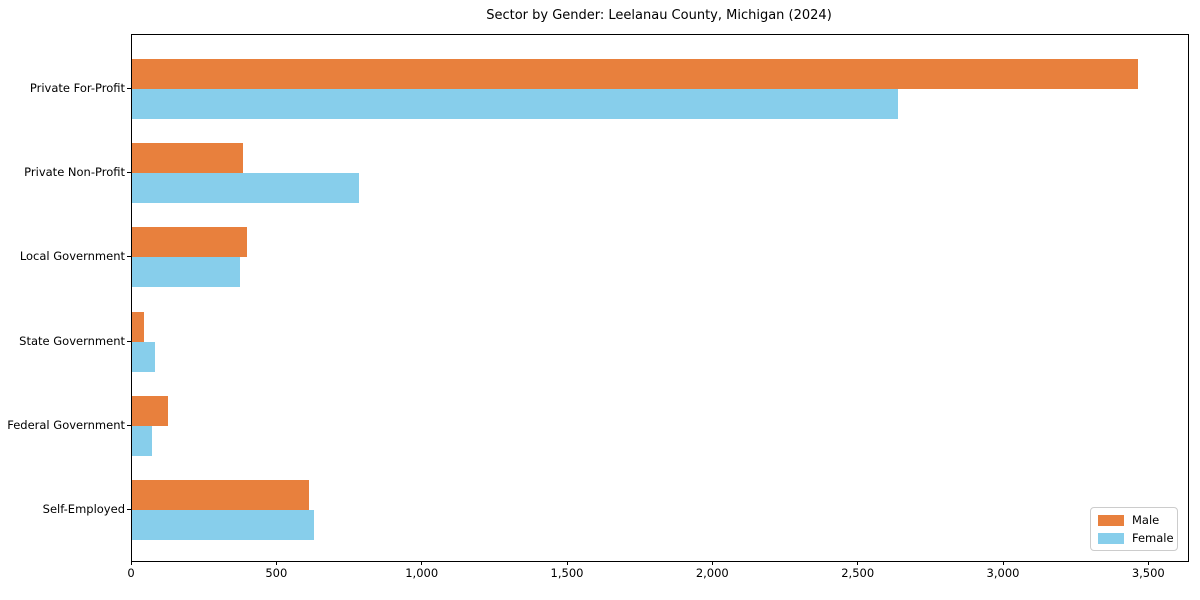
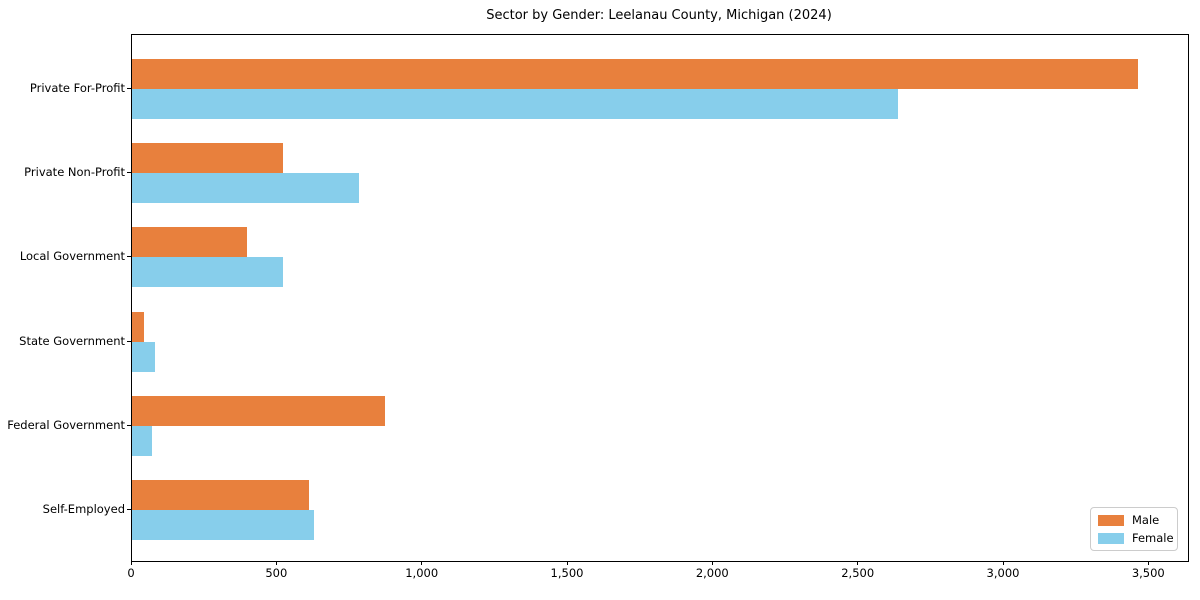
Male/Private Non-Profit: 380 -> 520
Female/Local Government: 370 -> 520
Male/Federal Government: 120 -> 870
